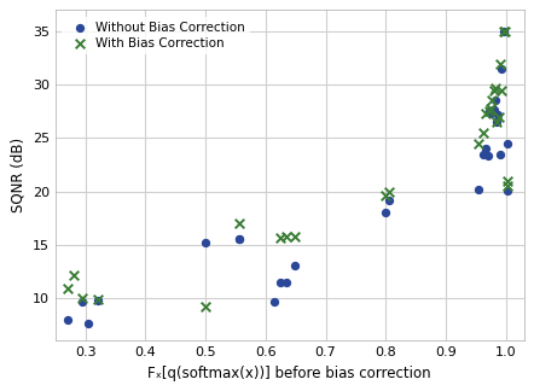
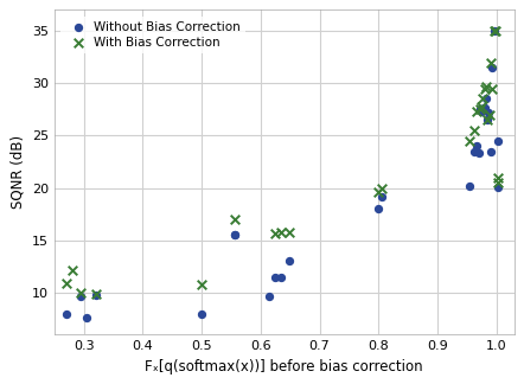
Without Bias Correction/0.5: 15.2 -> 8.0
With Bias Correction/0.5: 9.2 -> 10.8
